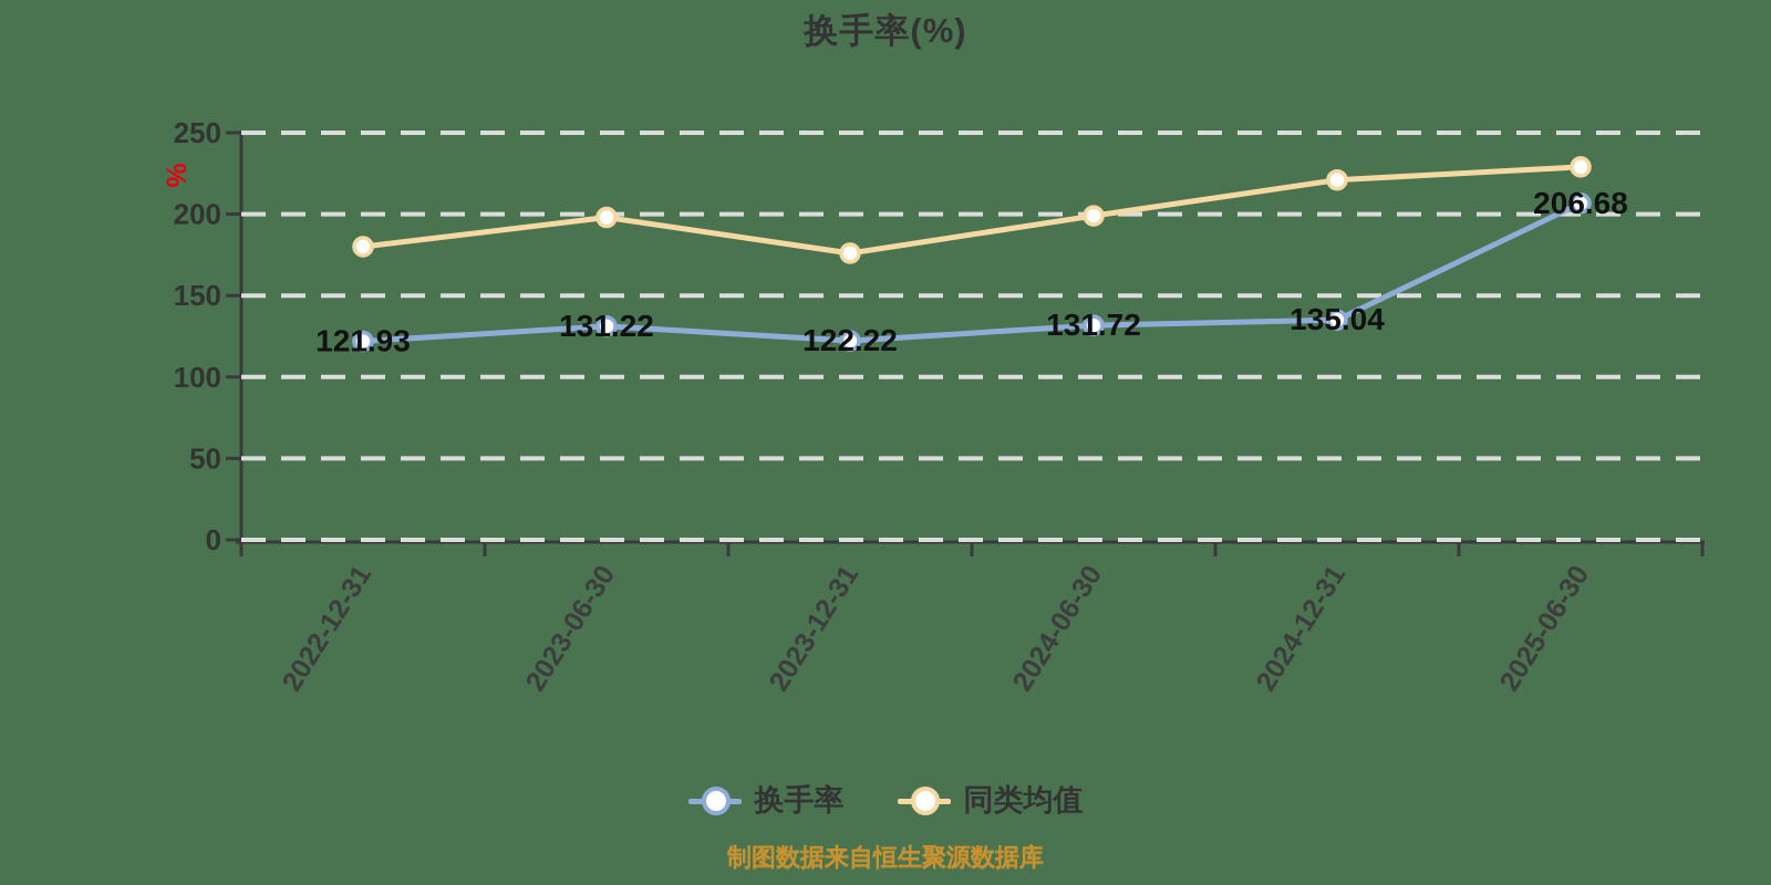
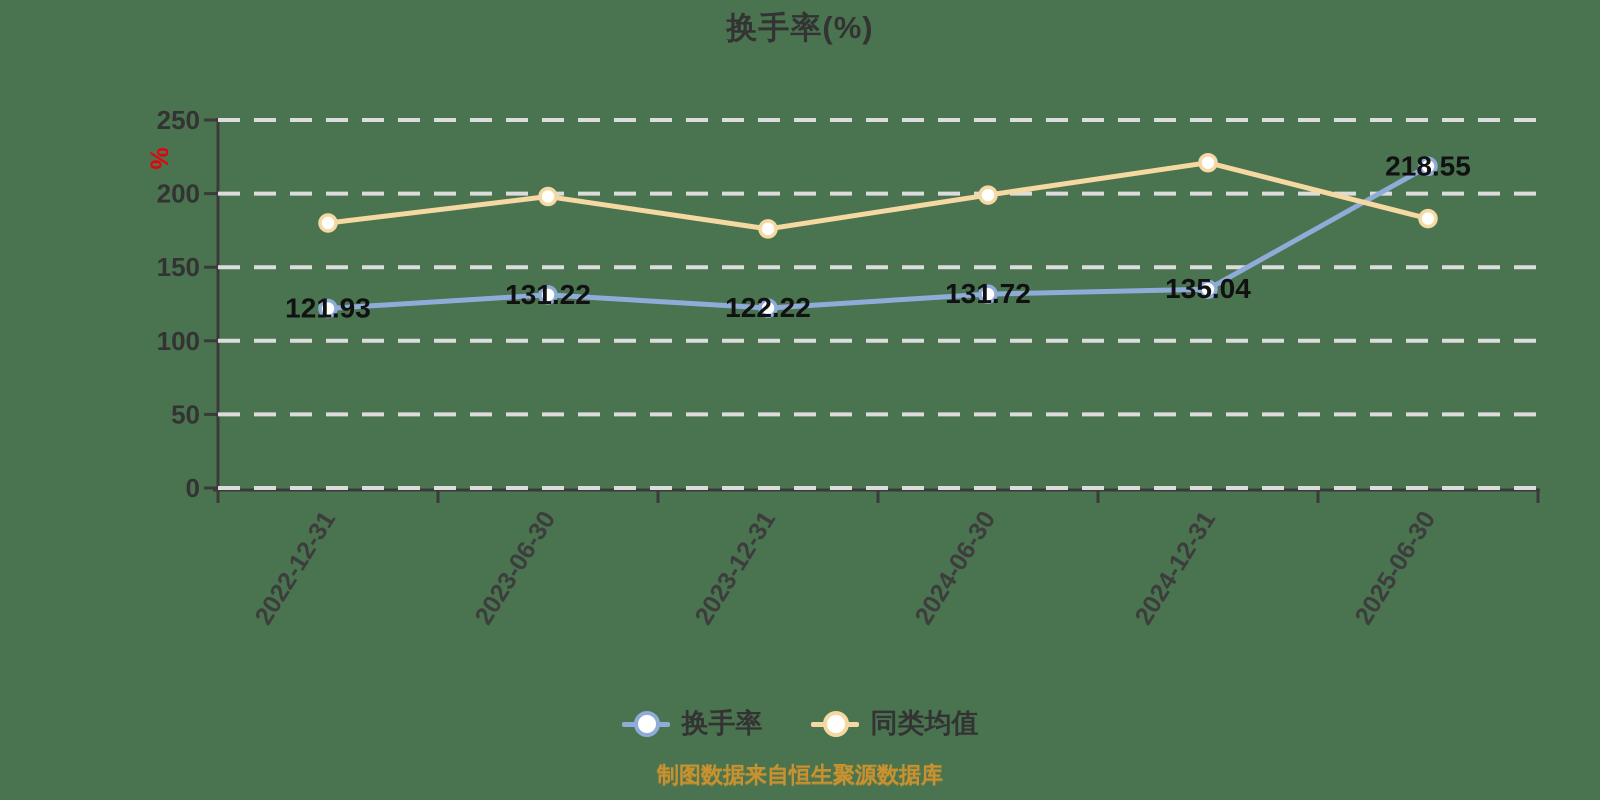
换手率/2025-06-30: 206.68 -> 218.55
同类均值/2025-06-30: 229 -> 183
